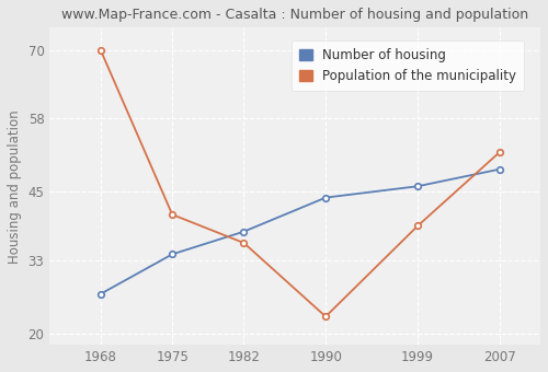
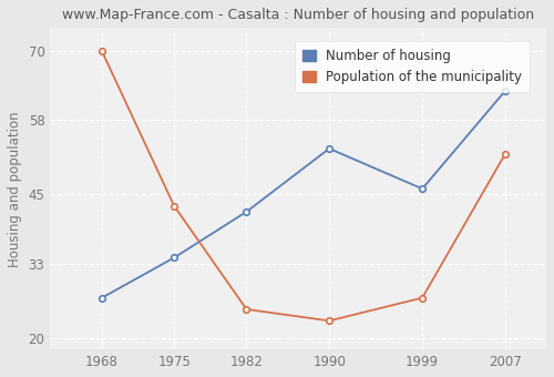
Population of the municipality/1975: 41 -> 43
Number of housing/1982: 38 -> 42
Population of the municipality/1982: 36 -> 25
Number of housing/1990: 44 -> 53
Population of the municipality/1999: 39 -> 27
Number of housing/2007: 49 -> 63
